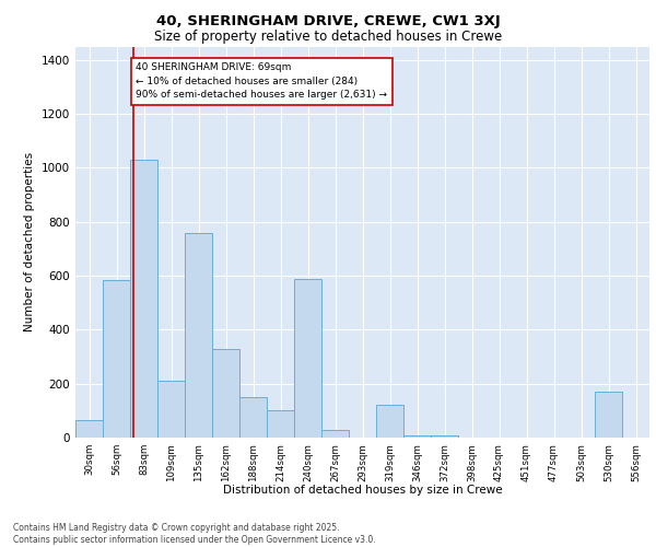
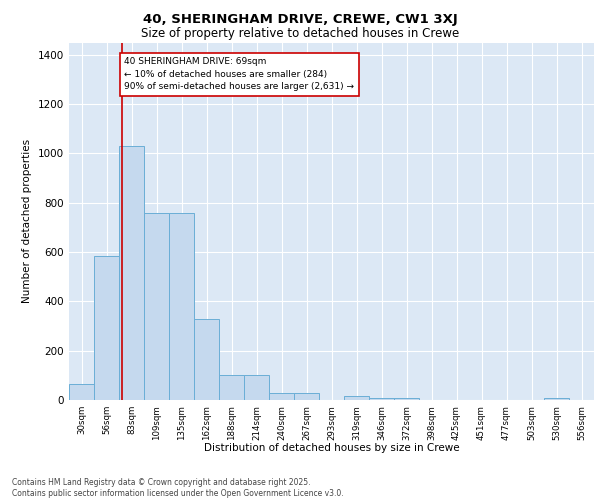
109sqm: 210 -> 760
188sqm: 150 -> 100
240sqm: 590 -> 30
319sqm: 120 -> 15
530sqm: 170 -> 8
